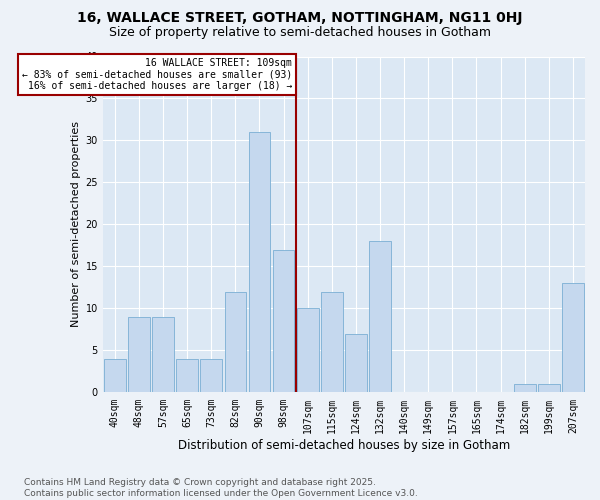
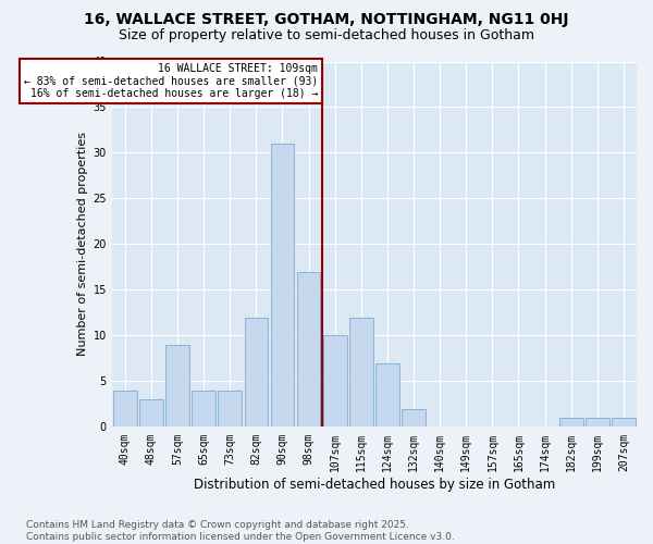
48sqm: 9 -> 3
132sqm: 18 -> 2
207sqm: 13 -> 1
